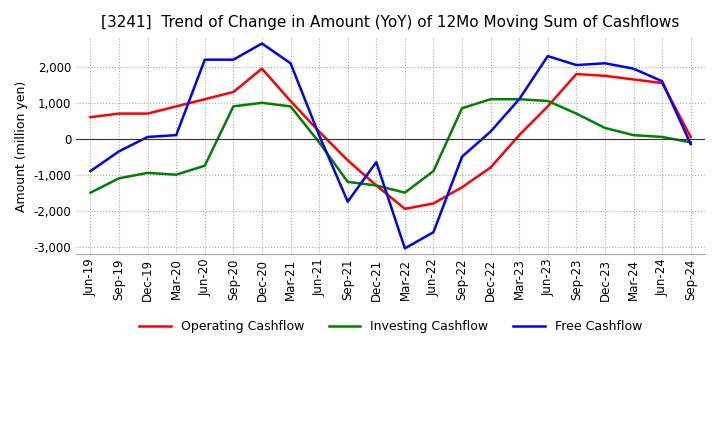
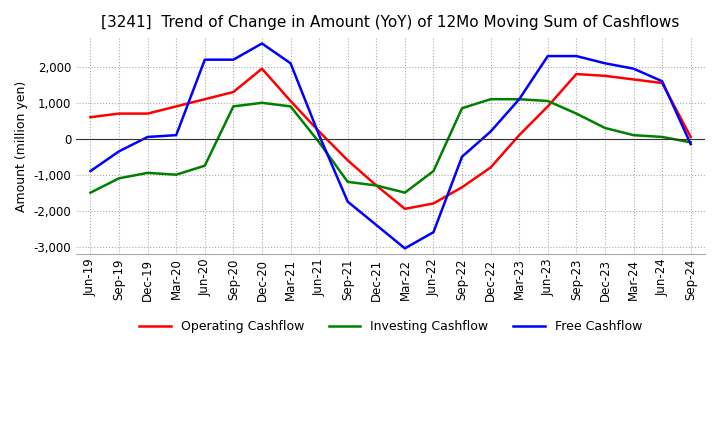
Free Cashflow/Dec-21: -650 -> -2,400
Free Cashflow/Sep-23: 2,050 -> 2,300
